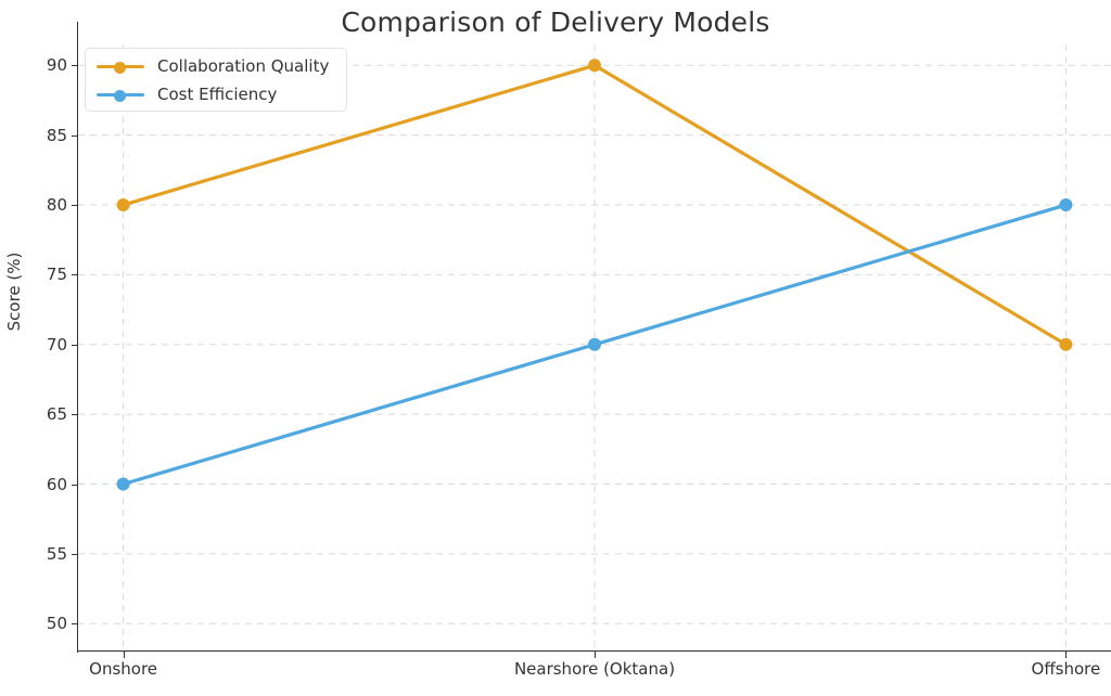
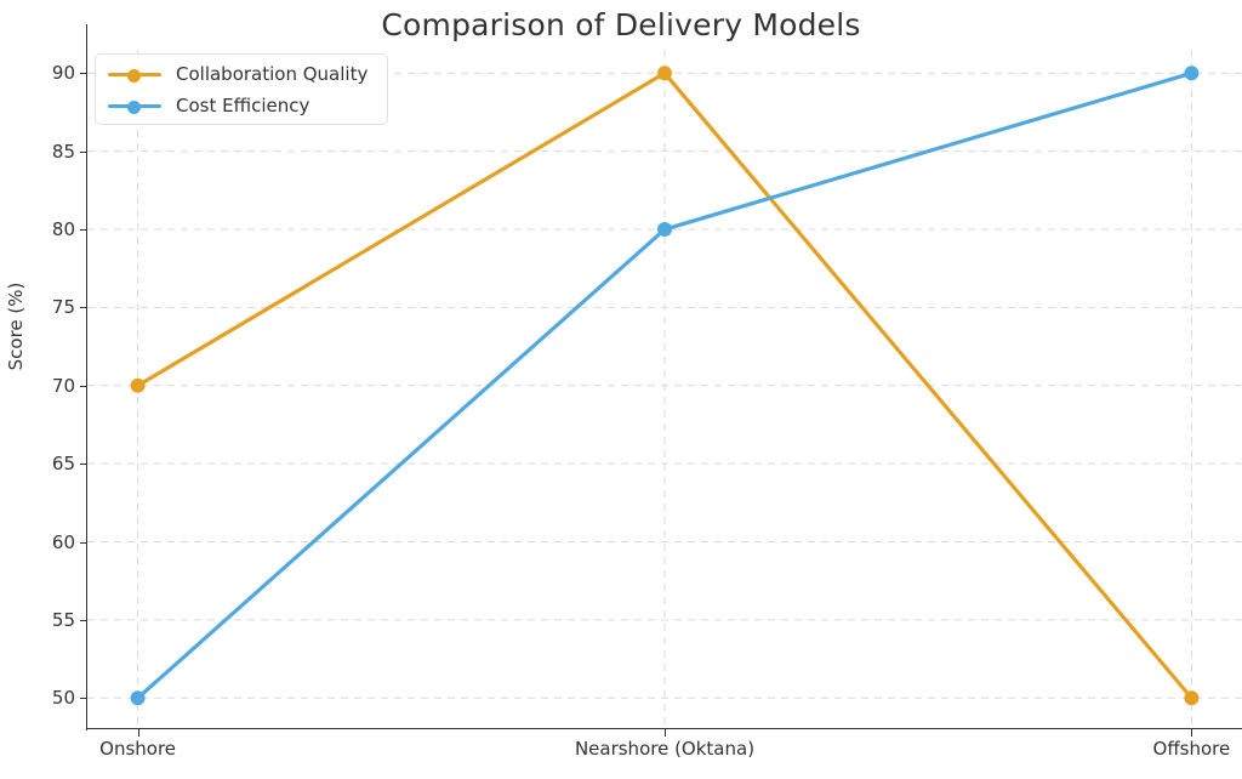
Collaboration Quality/Onshore: 80 -> 70
Cost Efficiency/Onshore: 60 -> 50
Cost Efficiency/Nearshore (Oktana): 70 -> 80
Collaboration Quality/Offshore: 70 -> 50
Cost Efficiency/Offshore: 80 -> 90
